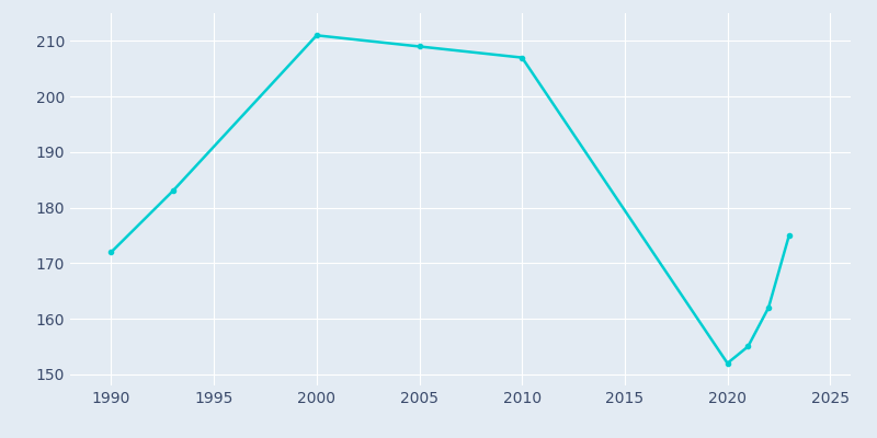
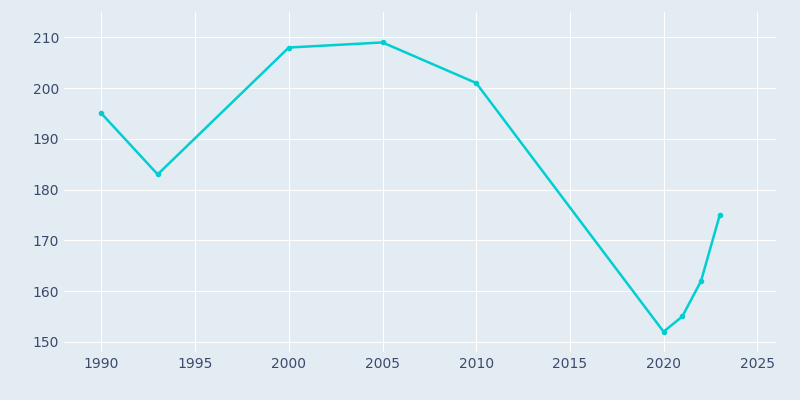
1990: 172 -> 195
2000: 211 -> 208
2010: 207 -> 201
